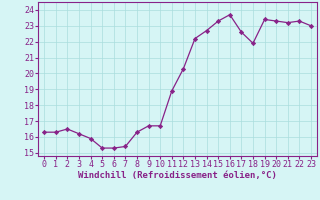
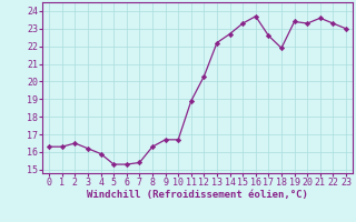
21: 23.2 -> 23.6
